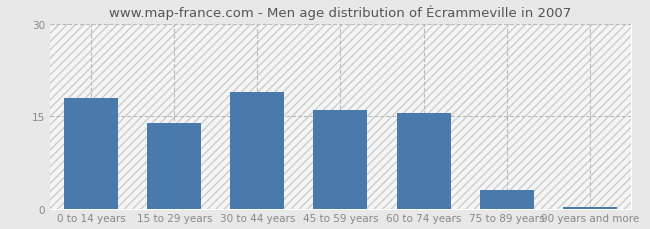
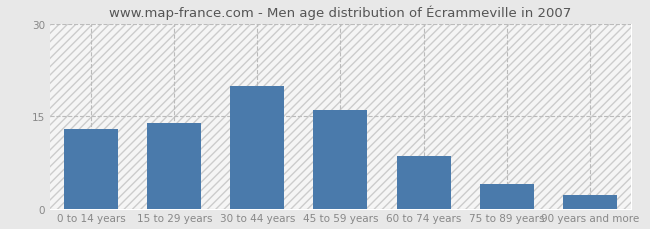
0 to 14 years: 18.0 -> 13.0
30 to 44 years: 19.0 -> 20.0
60 to 74 years: 15.5 -> 8.6
75 to 89 years: 3.0 -> 4.0
90 years and more: 0.3 -> 2.2
